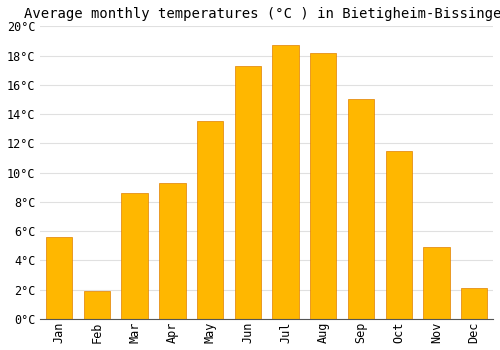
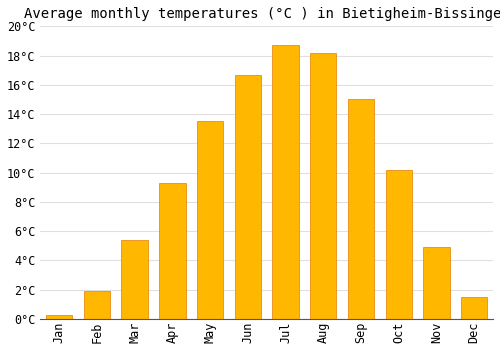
Jan: 5.6°C -> 0.3°C
Mar: 8.6°C -> 5.4°C
Jun: 17.3°C -> 16.7°C
Oct: 11.5°C -> 10.2°C
Dec: 2.1°C -> 1.5°C
